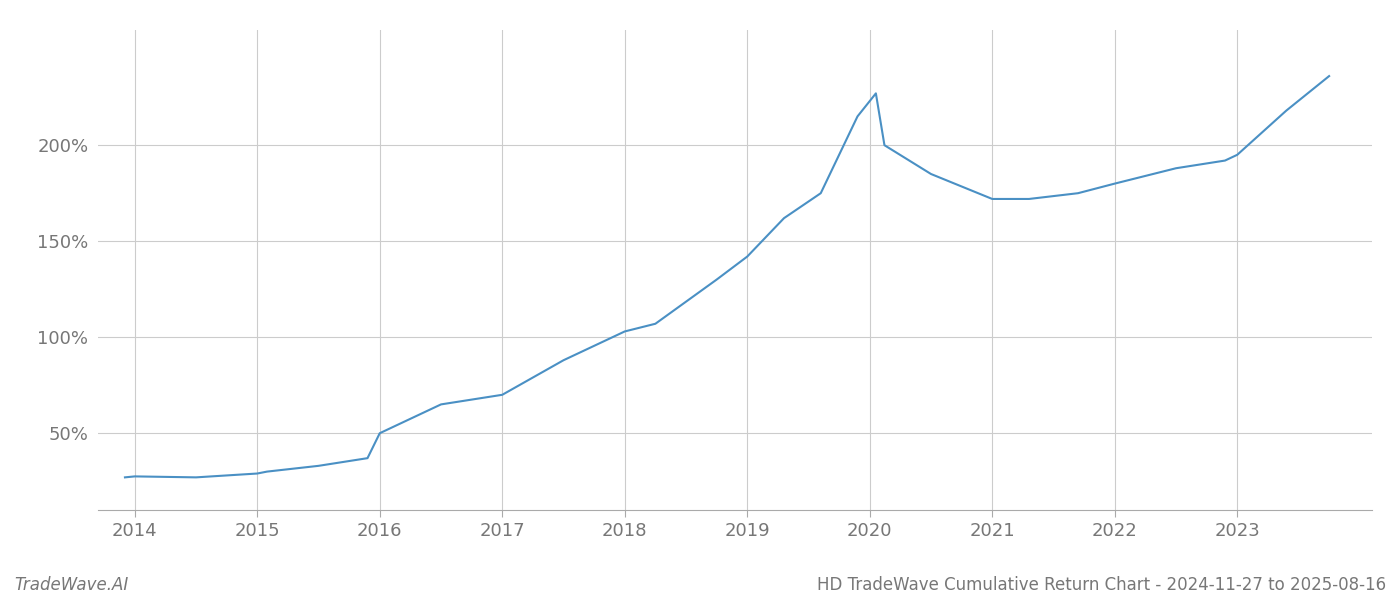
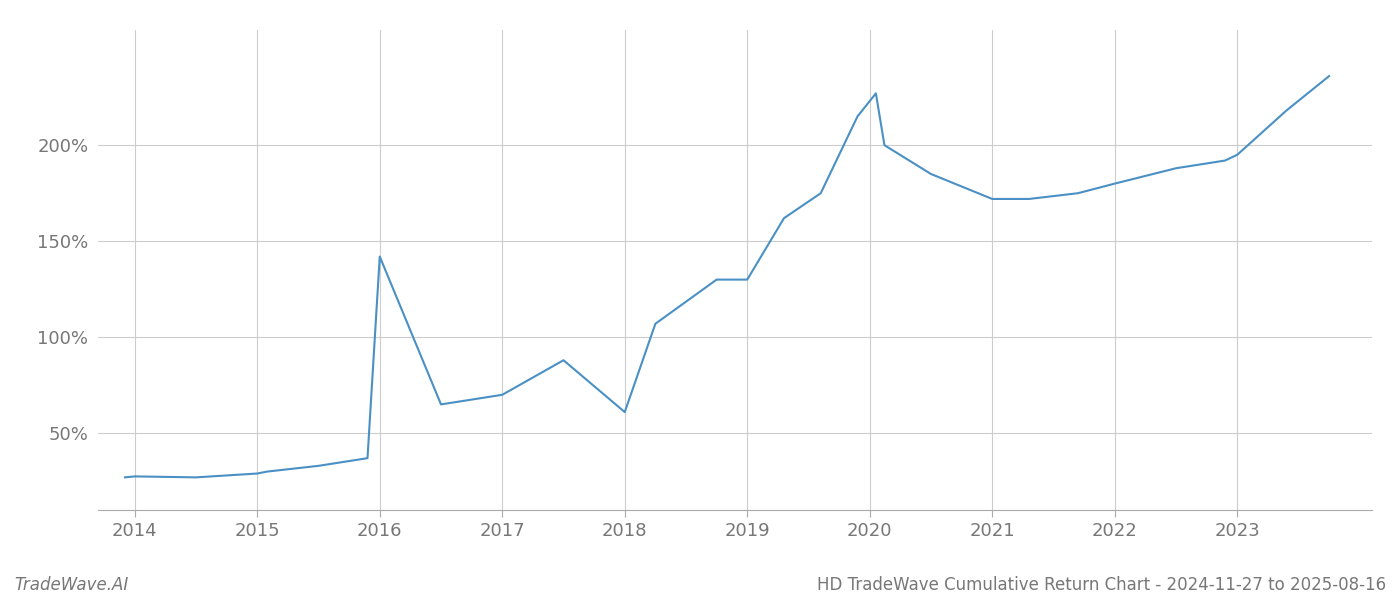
2016: 50% -> 142%
2018: 103% -> 61%
2019: 142% -> 130%
